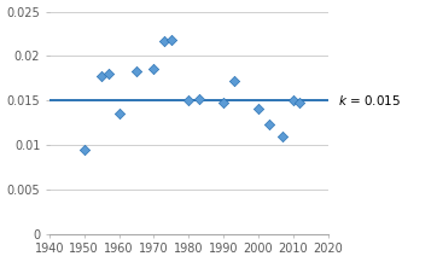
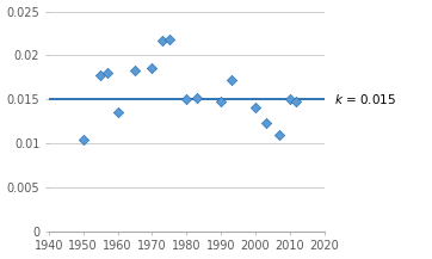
1950: 0.0095 -> 0.0104
